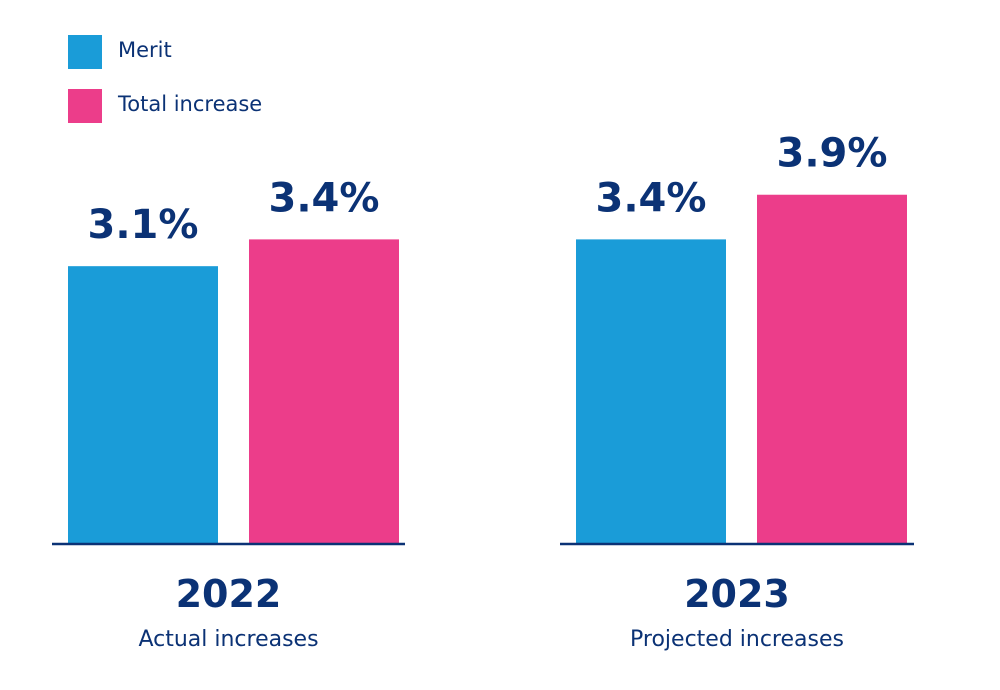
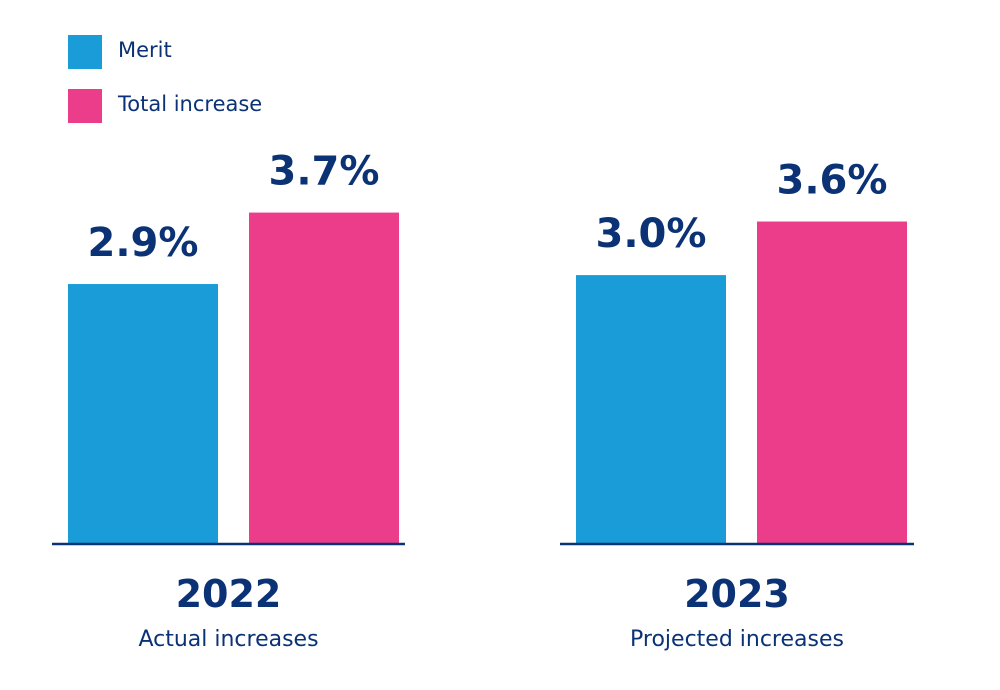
Merit/2022: 3.1% -> 2.9%
Total increase/2022: 3.4% -> 3.7%
Merit/2023: 3.4% -> 3.0%
Total increase/2023: 3.9% -> 3.6%
